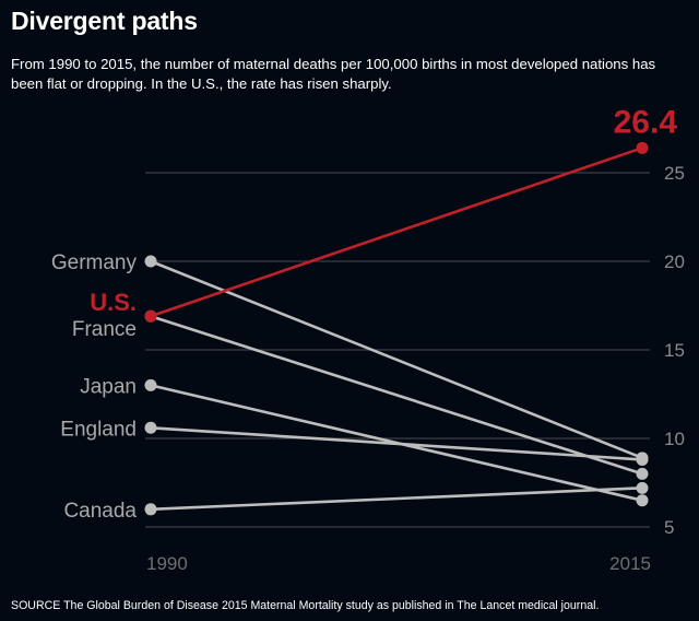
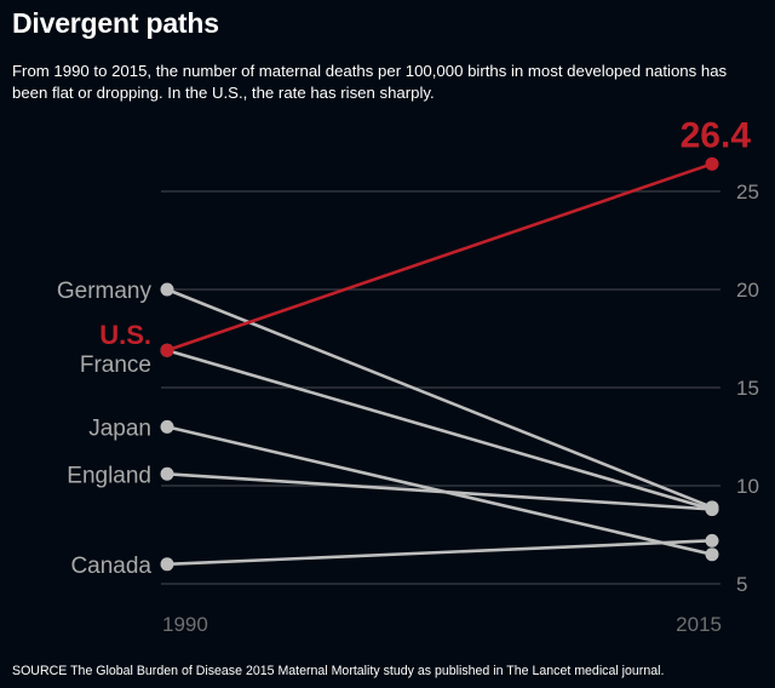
France/2015: 8.0 -> 8.8
